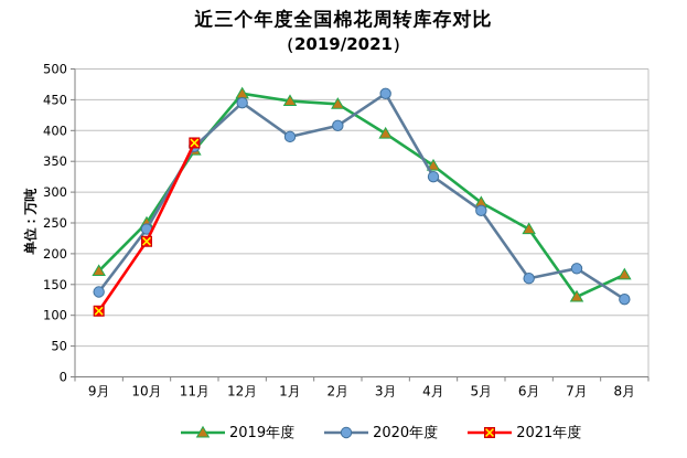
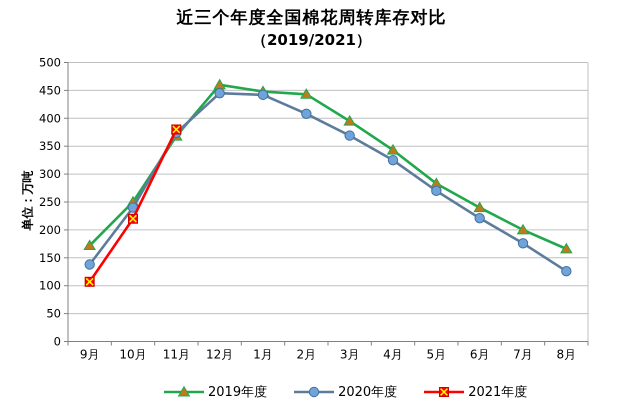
2020年度/1月: 390 -> 440
2020年度/3月: 460 -> 370
2020年度/6月: 160 -> 220
2019年度/7月: 130 -> 200
